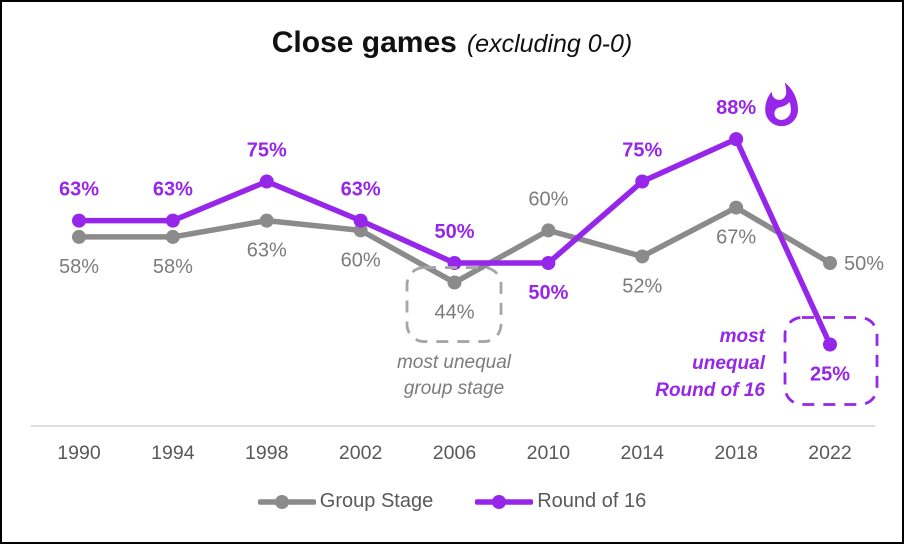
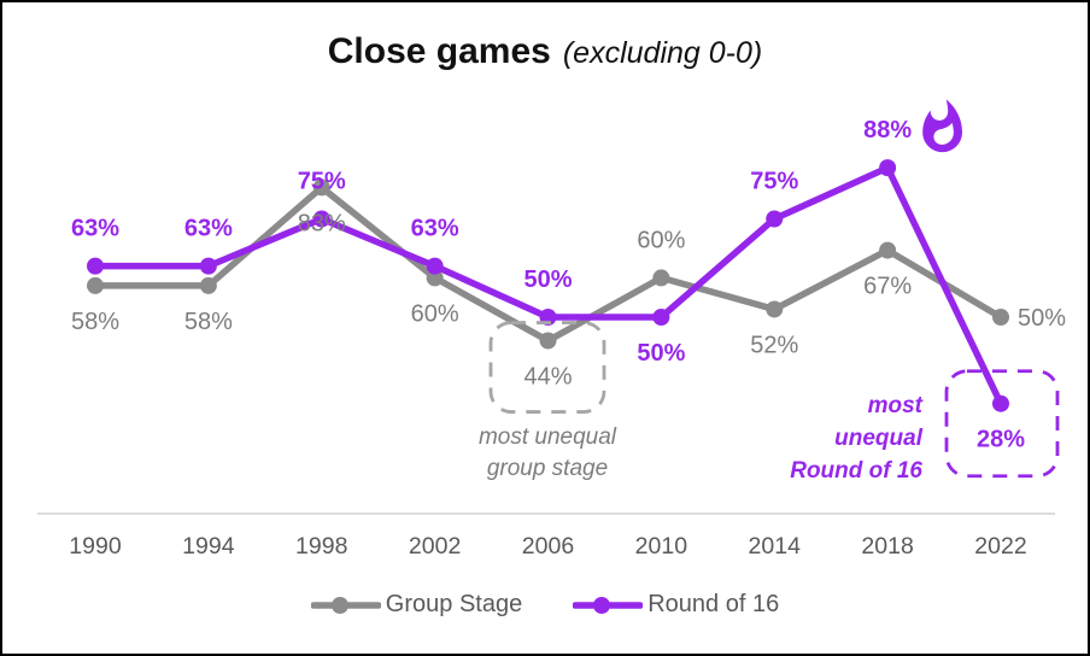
Group Stage/1998: 63% -> 83%
Round of 16/2022: 25% -> 28%
